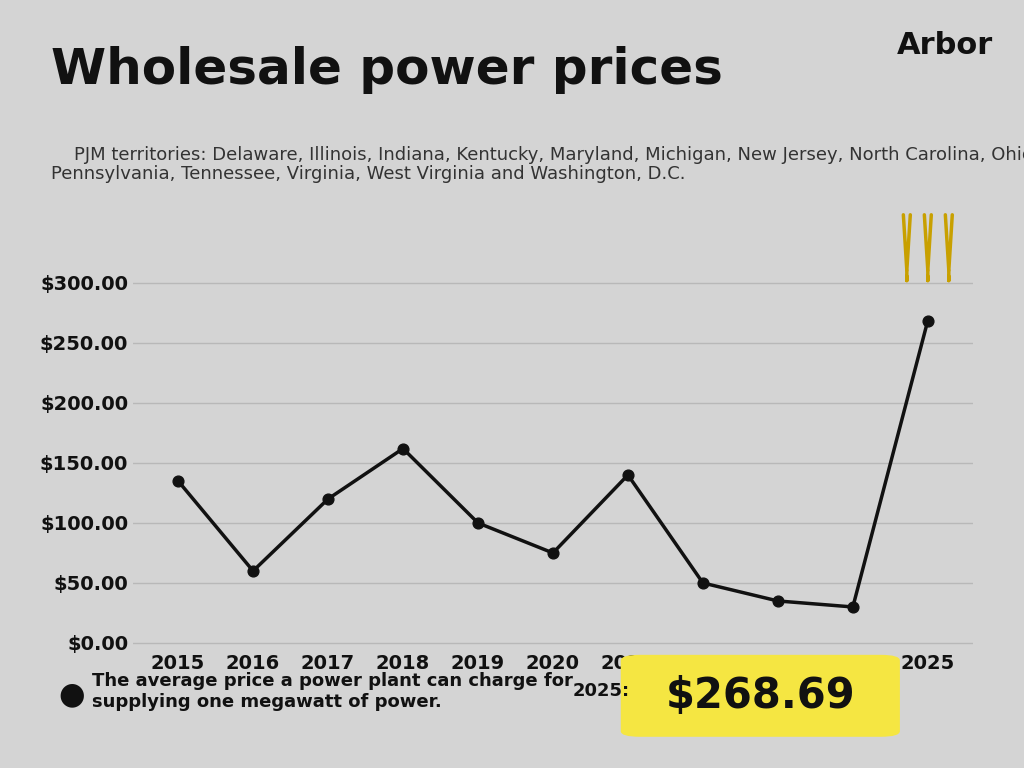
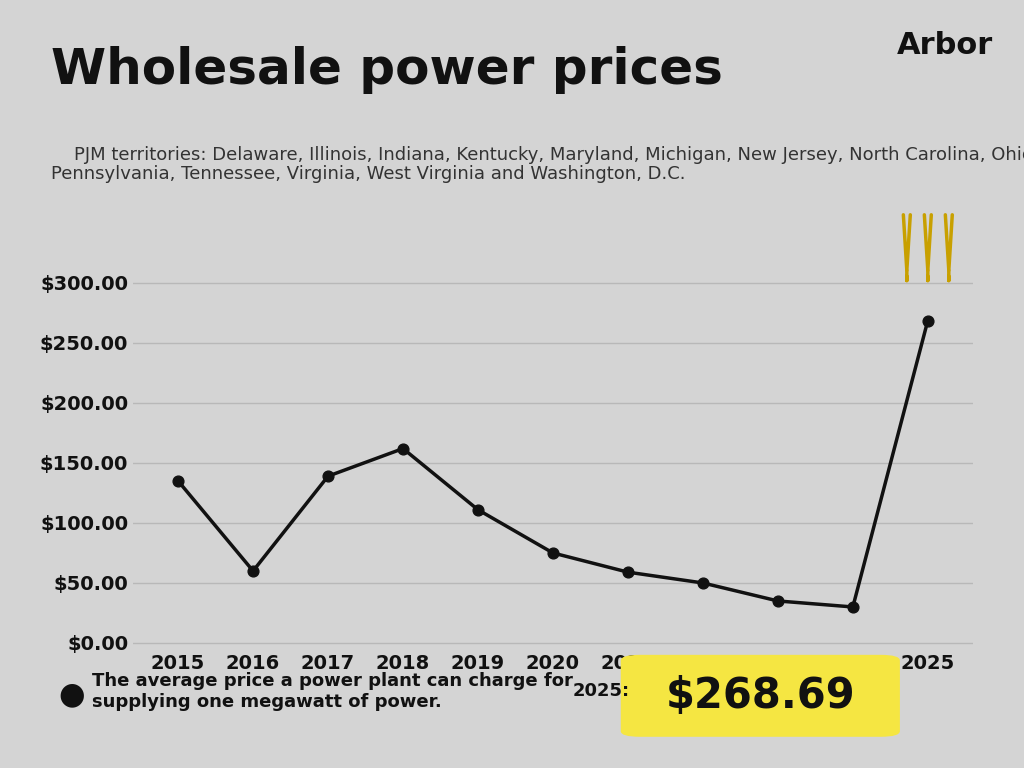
2017: $120 -> $139
2019: $100 -> $111
2021: $140 -> $59
